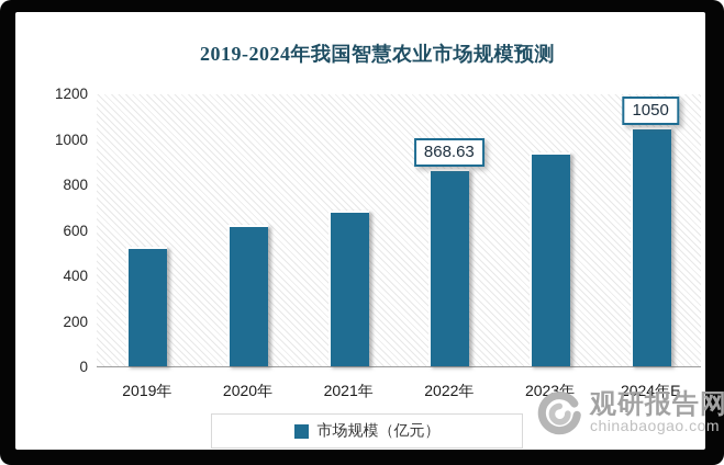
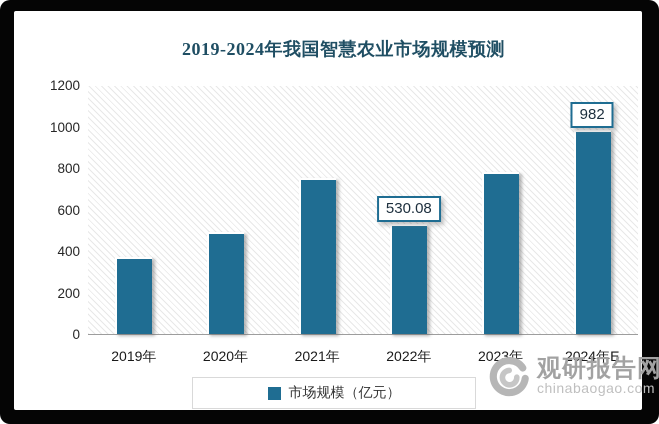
2019年: 520 -> 370
2020年: 620 -> 490
2021年: 680 -> 750
2022年: 868.63 -> 530.08
2023年: 940 -> 780
2024年E: 1050 -> 982
